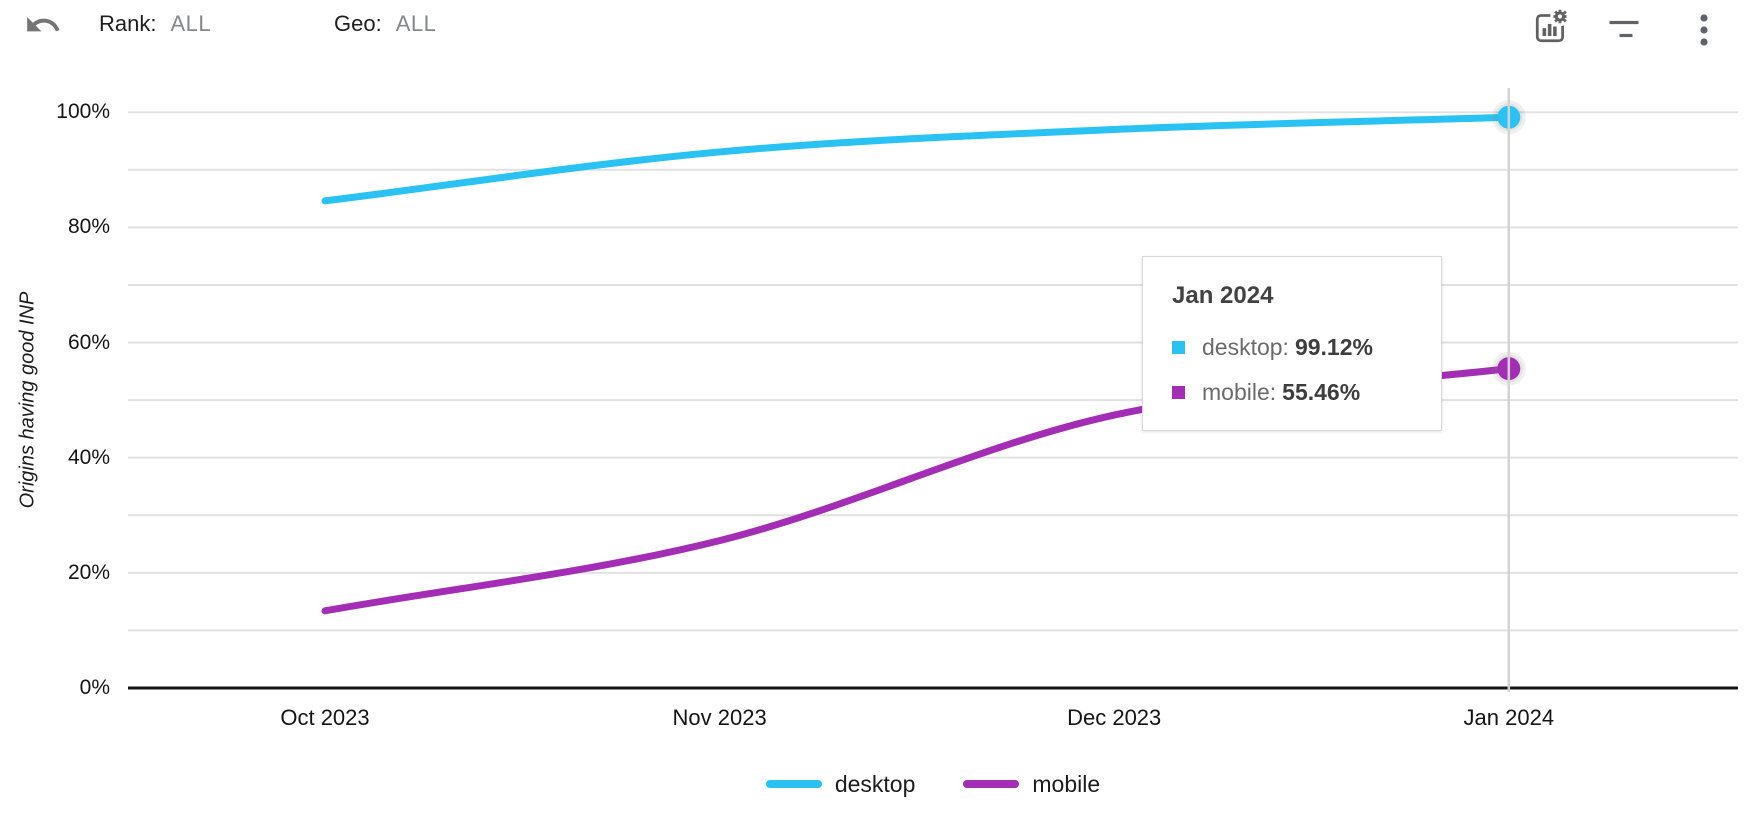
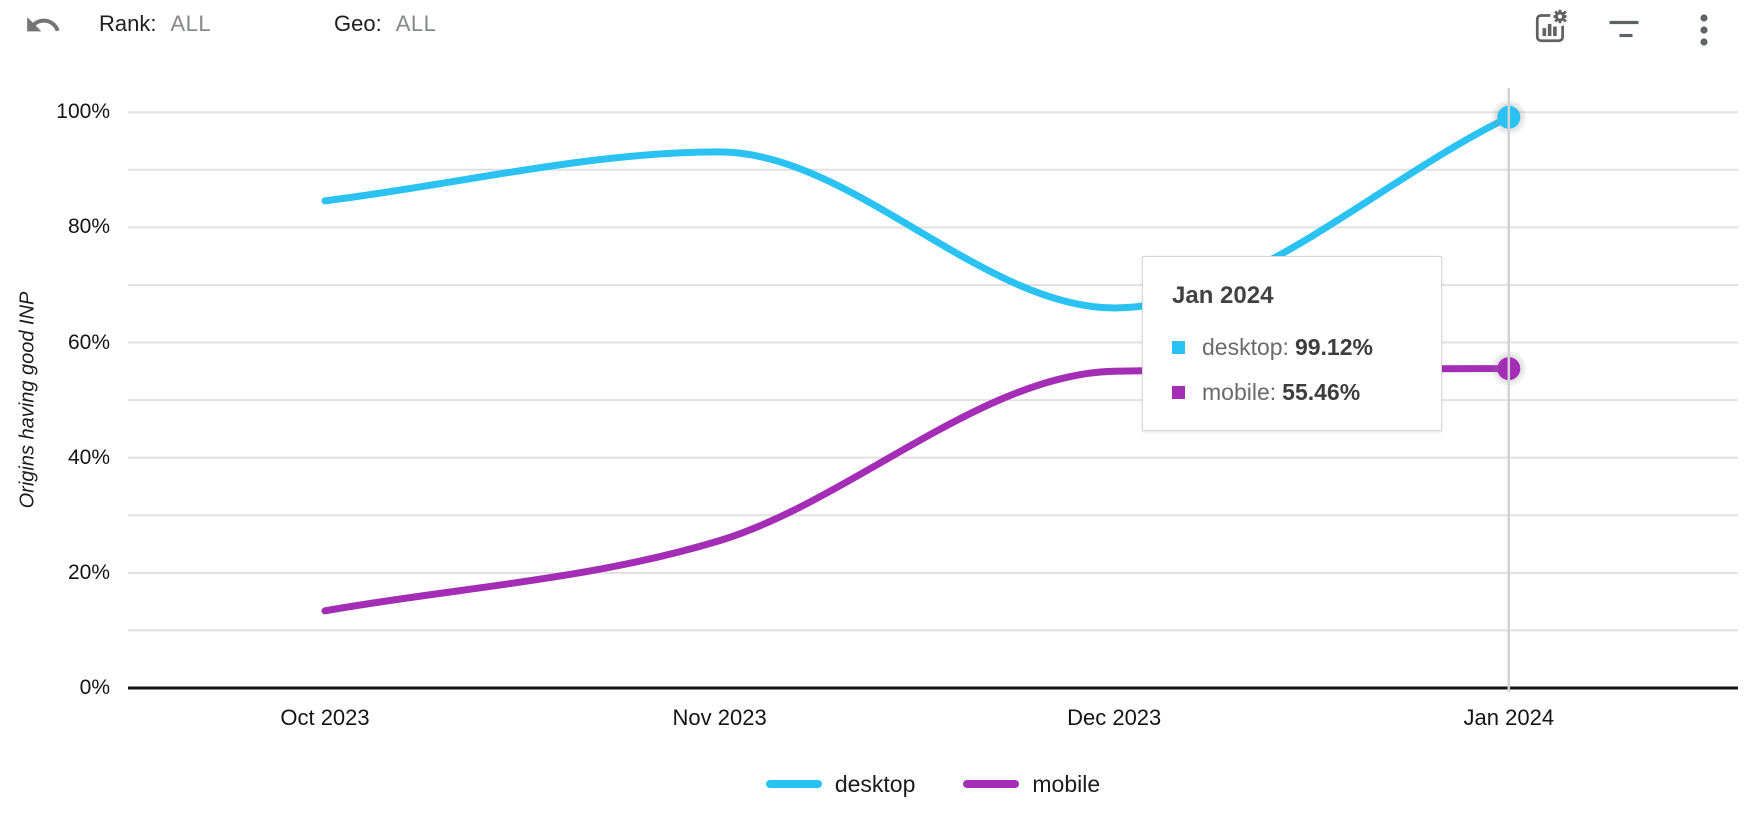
desktop/Dec 2023: 97% -> 66%
mobile/Dec 2023: 47% -> 55%
